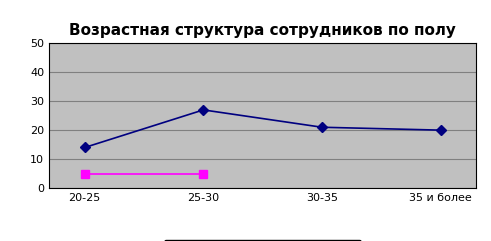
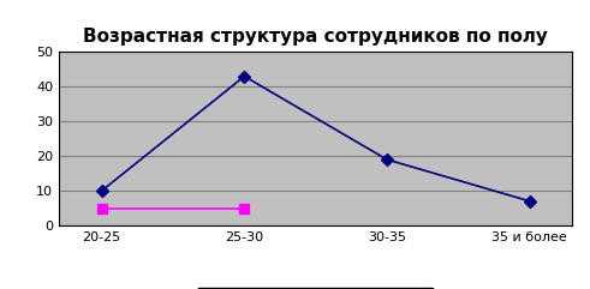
20-25: 14 -> 10
25-30: 27 -> 43
30-35: 21 -> 19
35 и более: 20 -> 7
